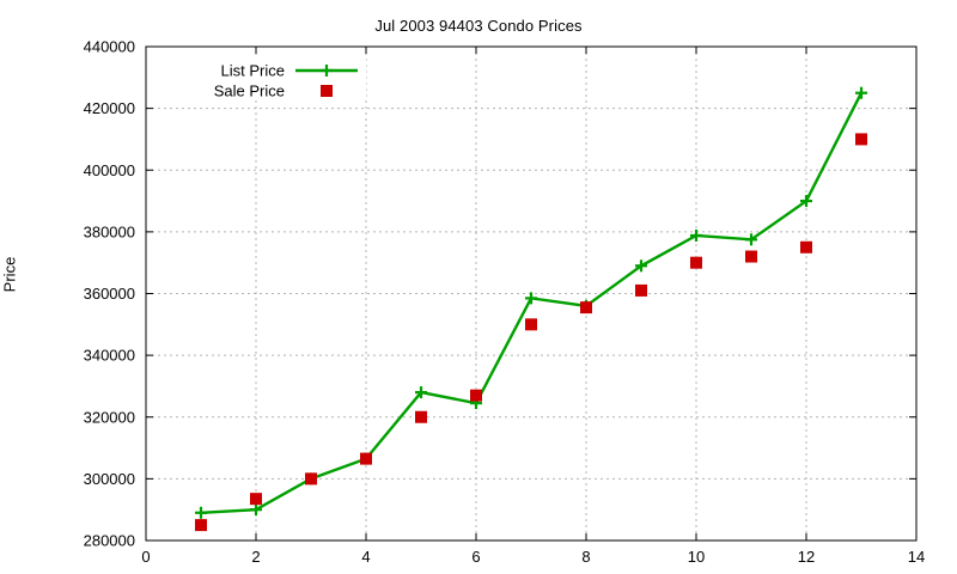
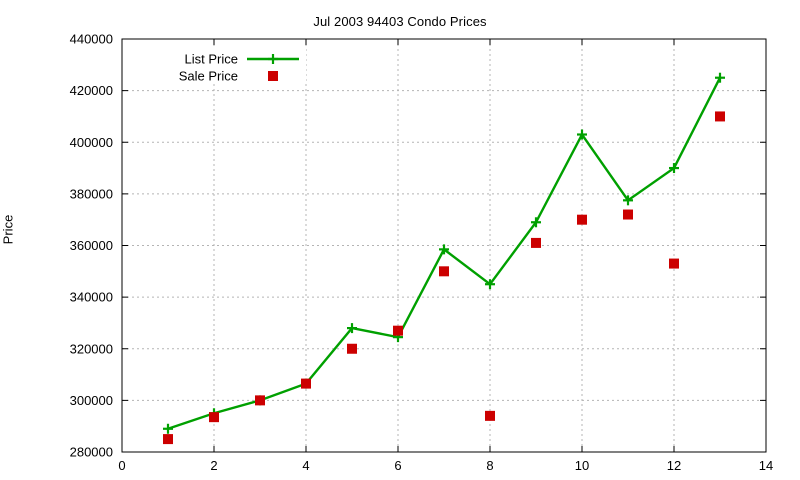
List Price/2: 290000 -> 295000
List Price/8: 356000 -> 345000
Sale Price/8: 356000 -> 294000
List Price/10: 379000 -> 403000
Sale Price/12: 375000 -> 353000
